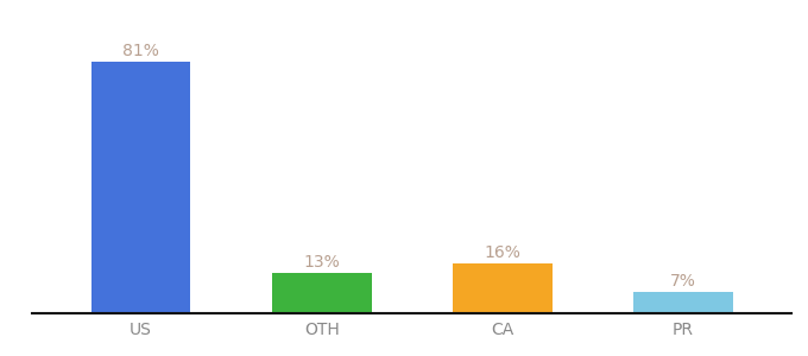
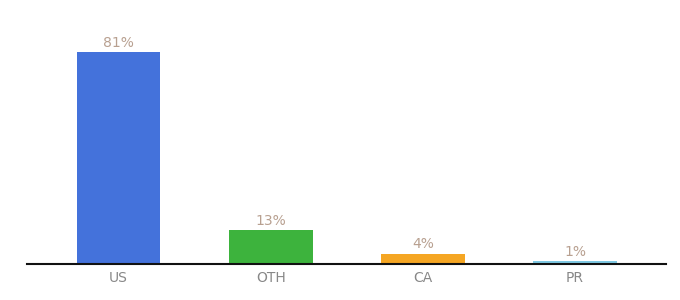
CA: 16% -> 4%
PR: 7% -> 1%
